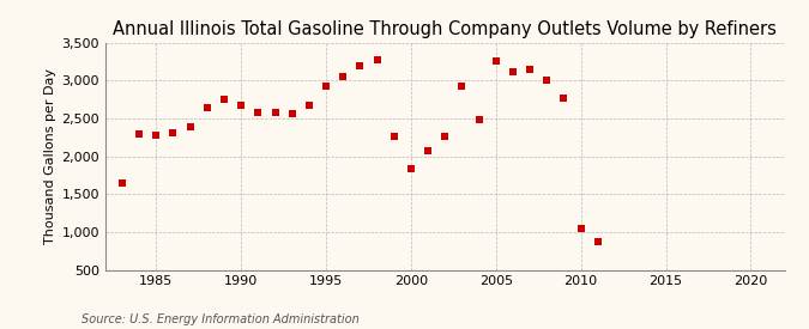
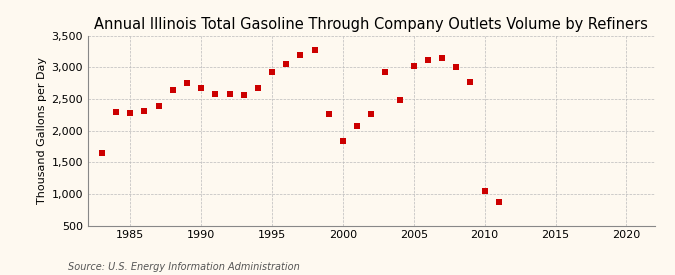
2005: 3,260 -> 3,020
